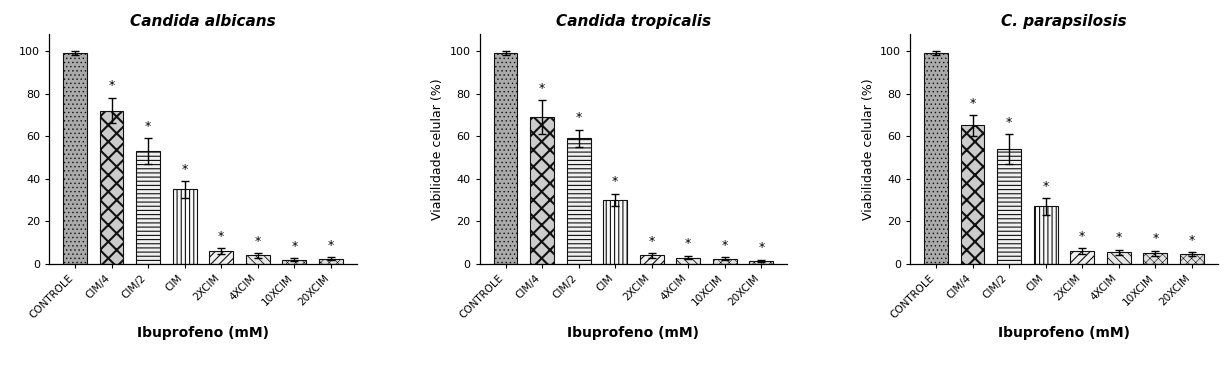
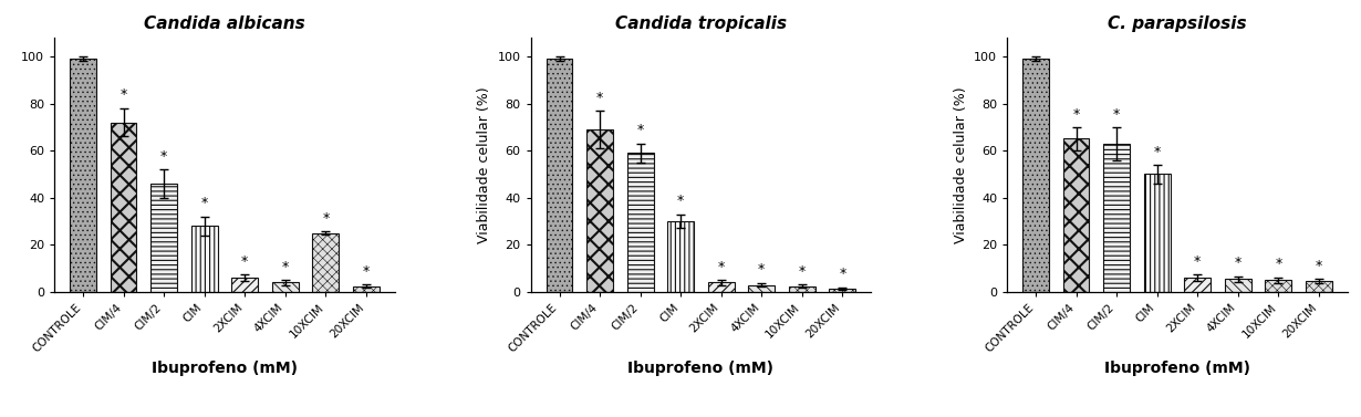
Candida albicans/CIM/2: 53.0 -> 46.0
Candida albicans/CIM: 35.0 -> 28.0
Candida albicans/10XCIM: 2.0 -> 25.0
C. parapsilosis/CIM/2: 54.0 -> 63.0
C. parapsilosis/CIM: 27.0 -> 50.0
